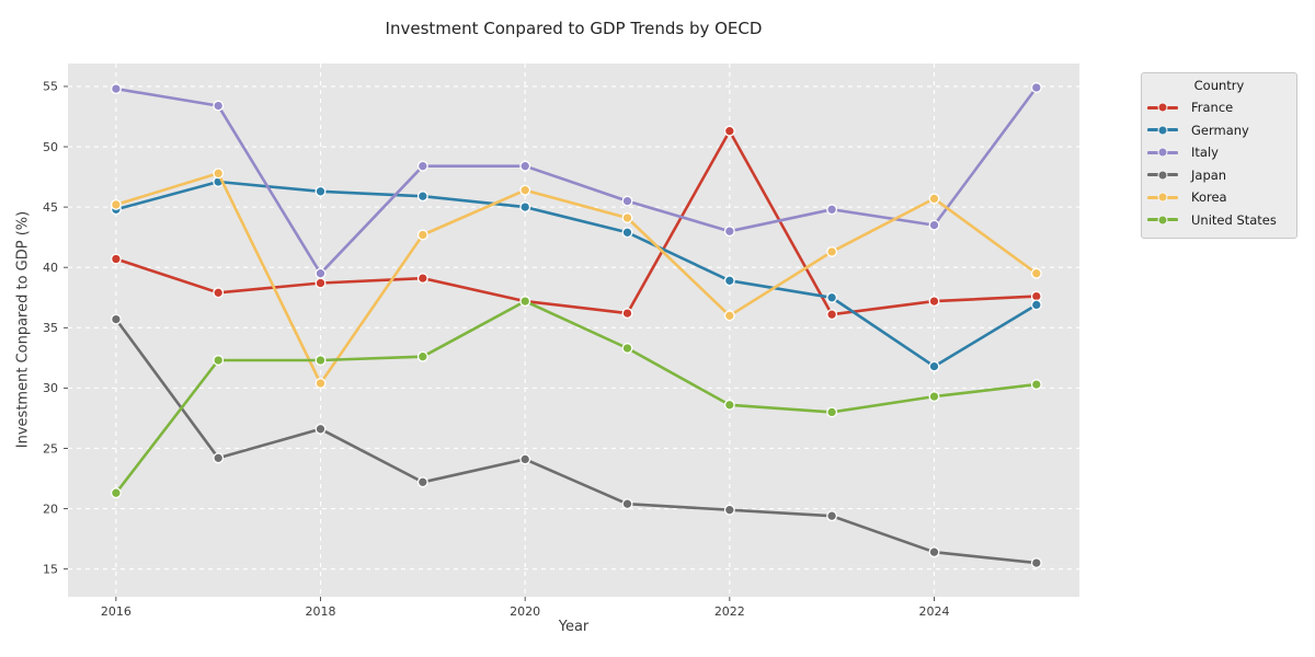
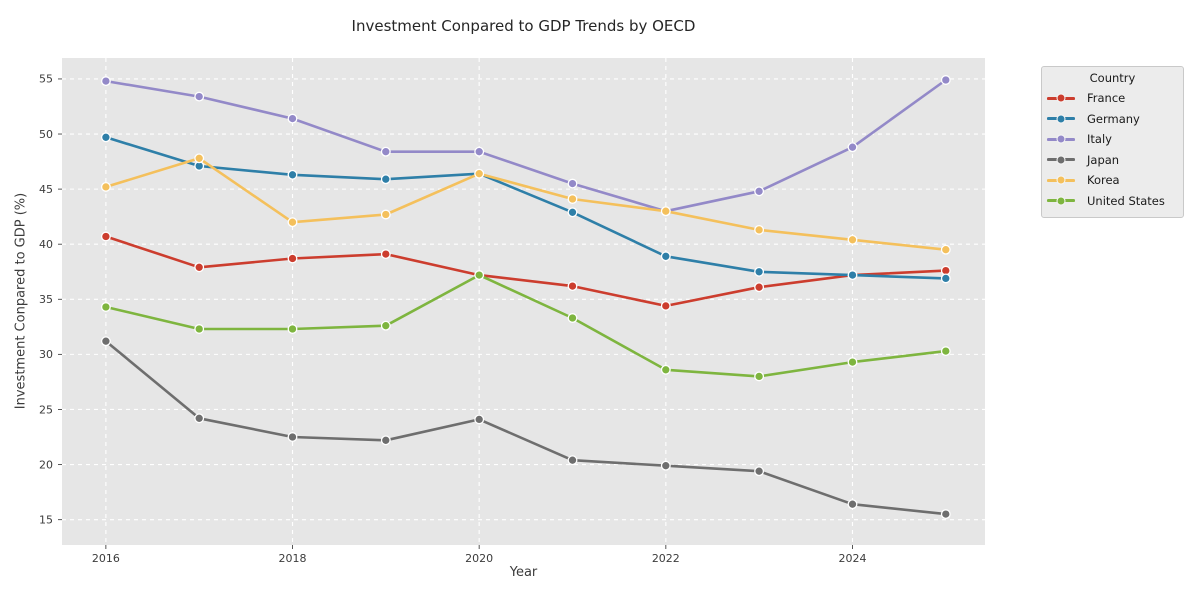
Germany/2016: 44.8 -> 49.7
Japan/2016: 35.7 -> 31.2
United States/2016: 21.3 -> 34.3
Italy/2018: 39.5 -> 51.4
Japan/2018: 26.6 -> 22.5
Korea/2018: 30.4 -> 42.0
Germany/2020: 45.0 -> 46.4
France/2022: 51.3 -> 34.4
Korea/2022: 36.0 -> 43.0
Germany/2024: 31.8 -> 37.2
Italy/2024: 43.5 -> 48.8
Korea/2024: 45.7 -> 40.4
